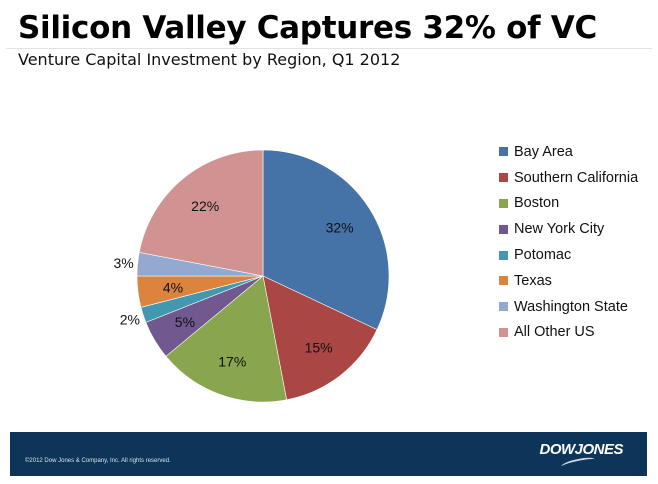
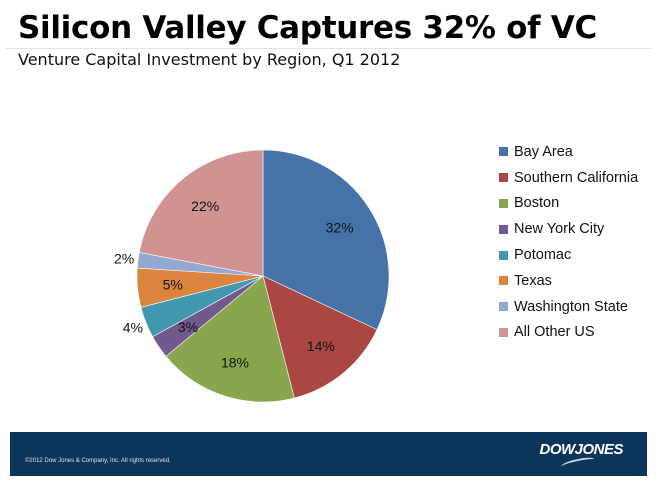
Southern California: 15% -> 14%
Boston: 17% -> 18%
New York City: 5% -> 3%
Potomac: 2% -> 4%
Texas: 4% -> 5%
Washington State: 3% -> 2%
